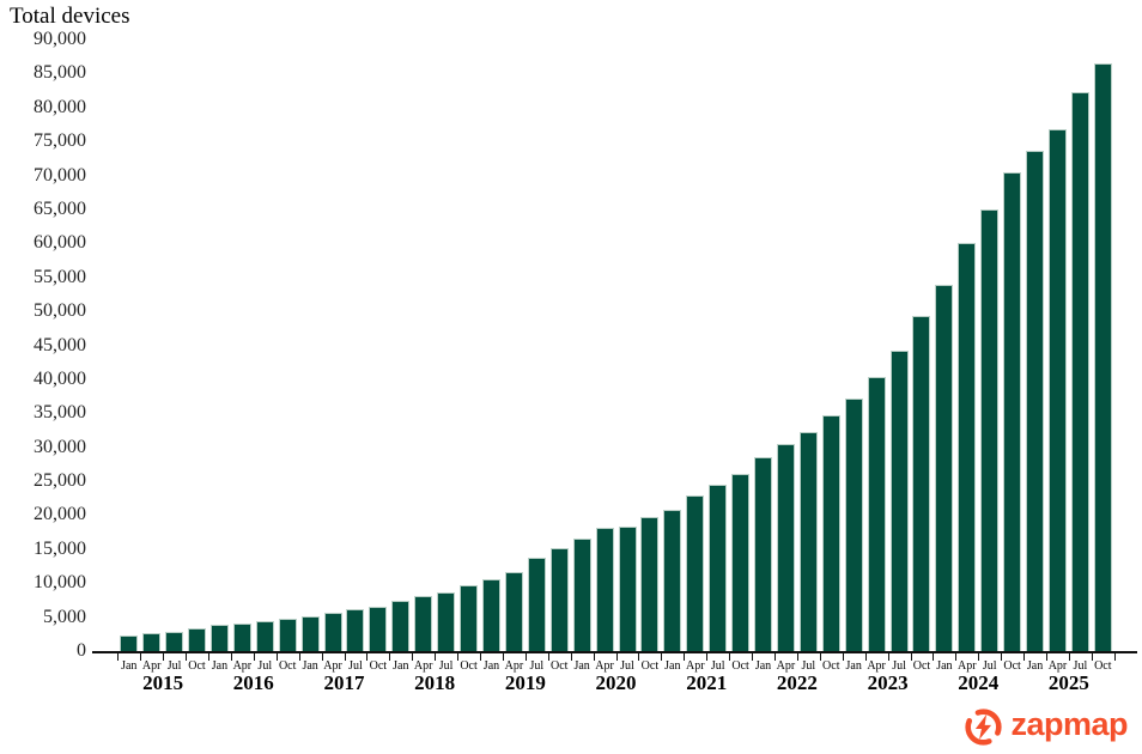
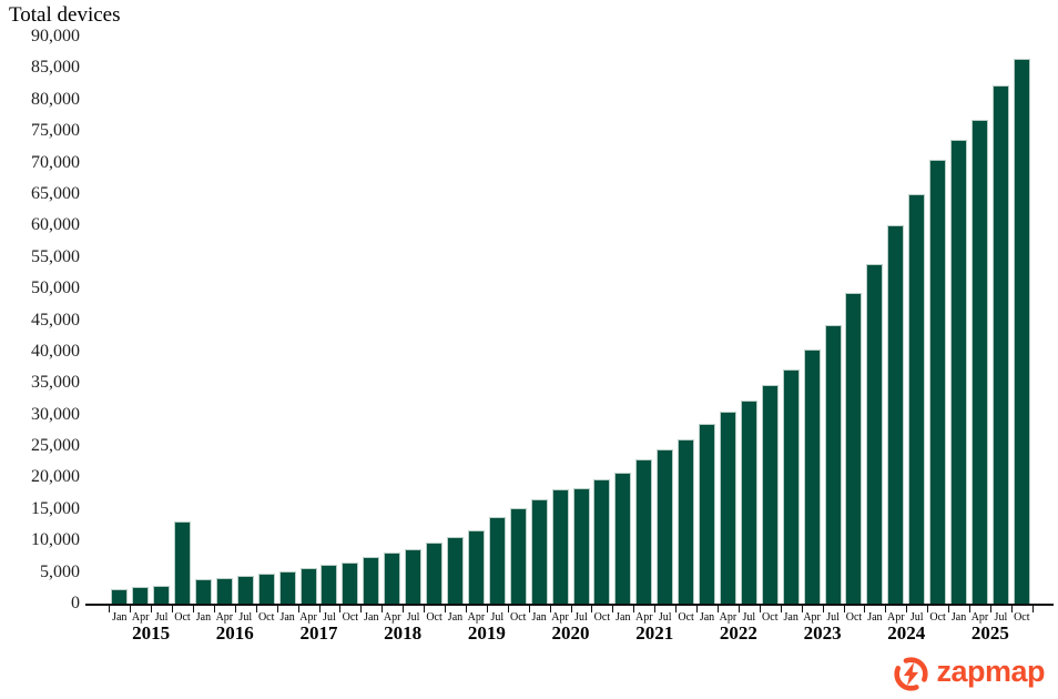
Oct 2015: 3000 -> 13000
